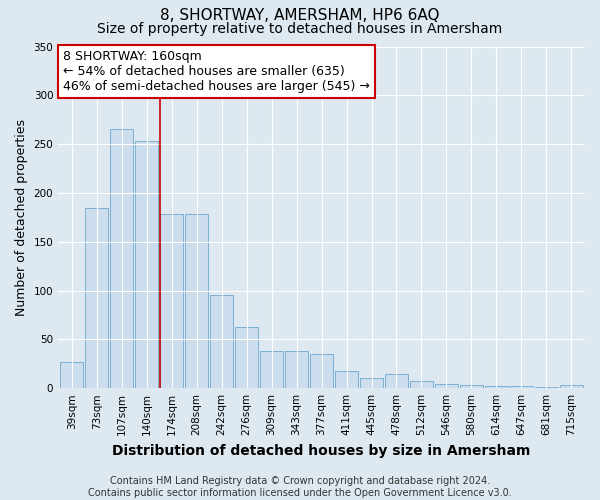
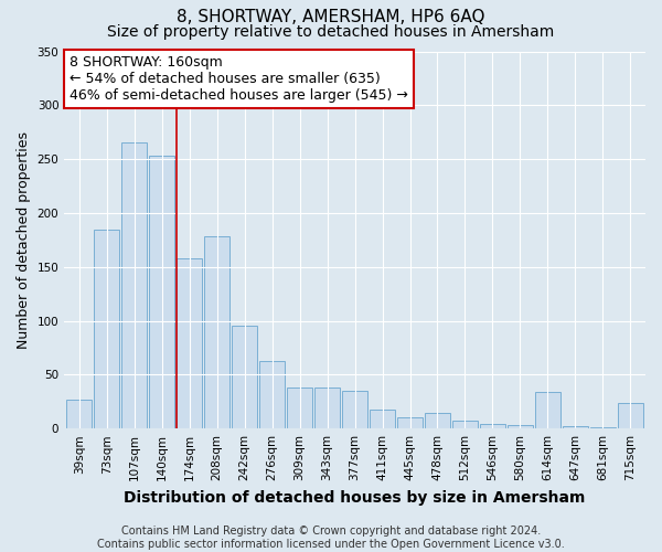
174sqm: 178 -> 158
614sqm: 2 -> 34
715sqm: 3 -> 24
